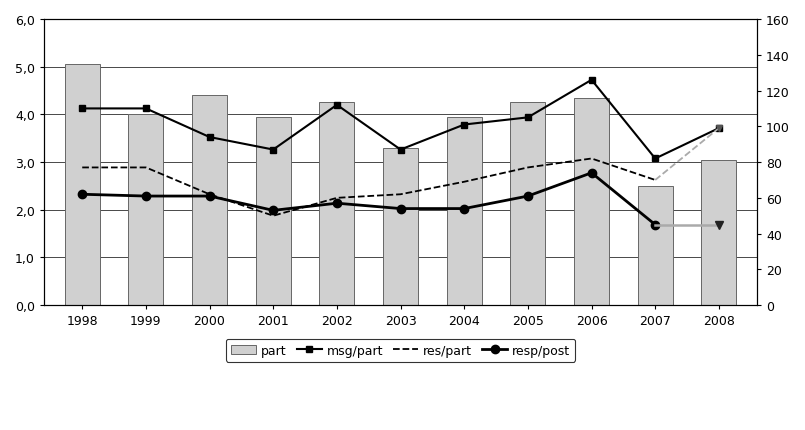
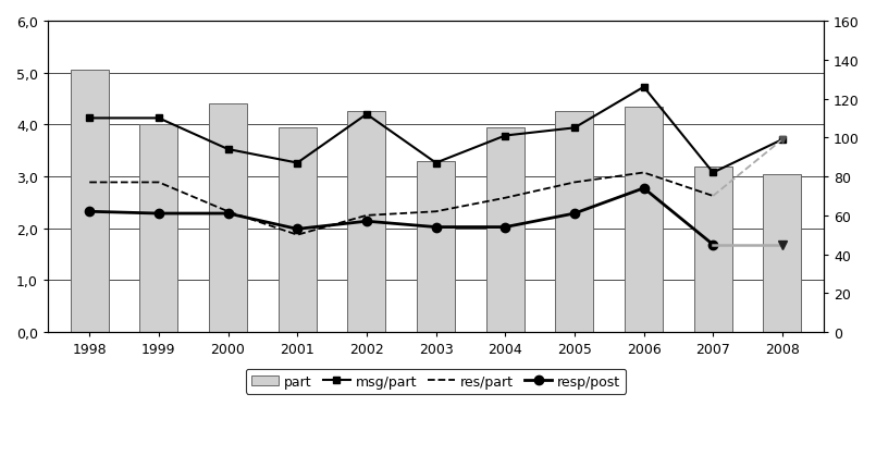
part/2007: 2,50 -> 3,20
